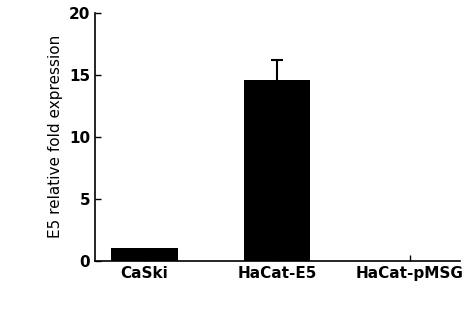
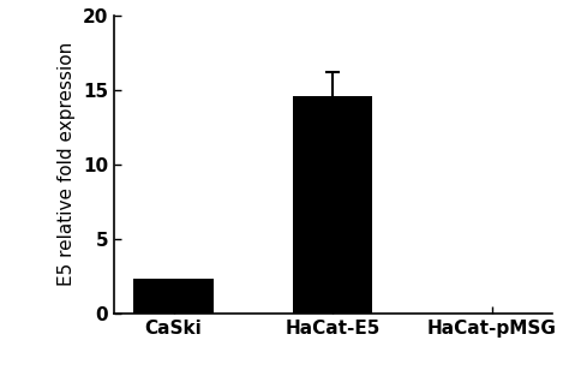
CaSki: 1.0 -> 2.3
